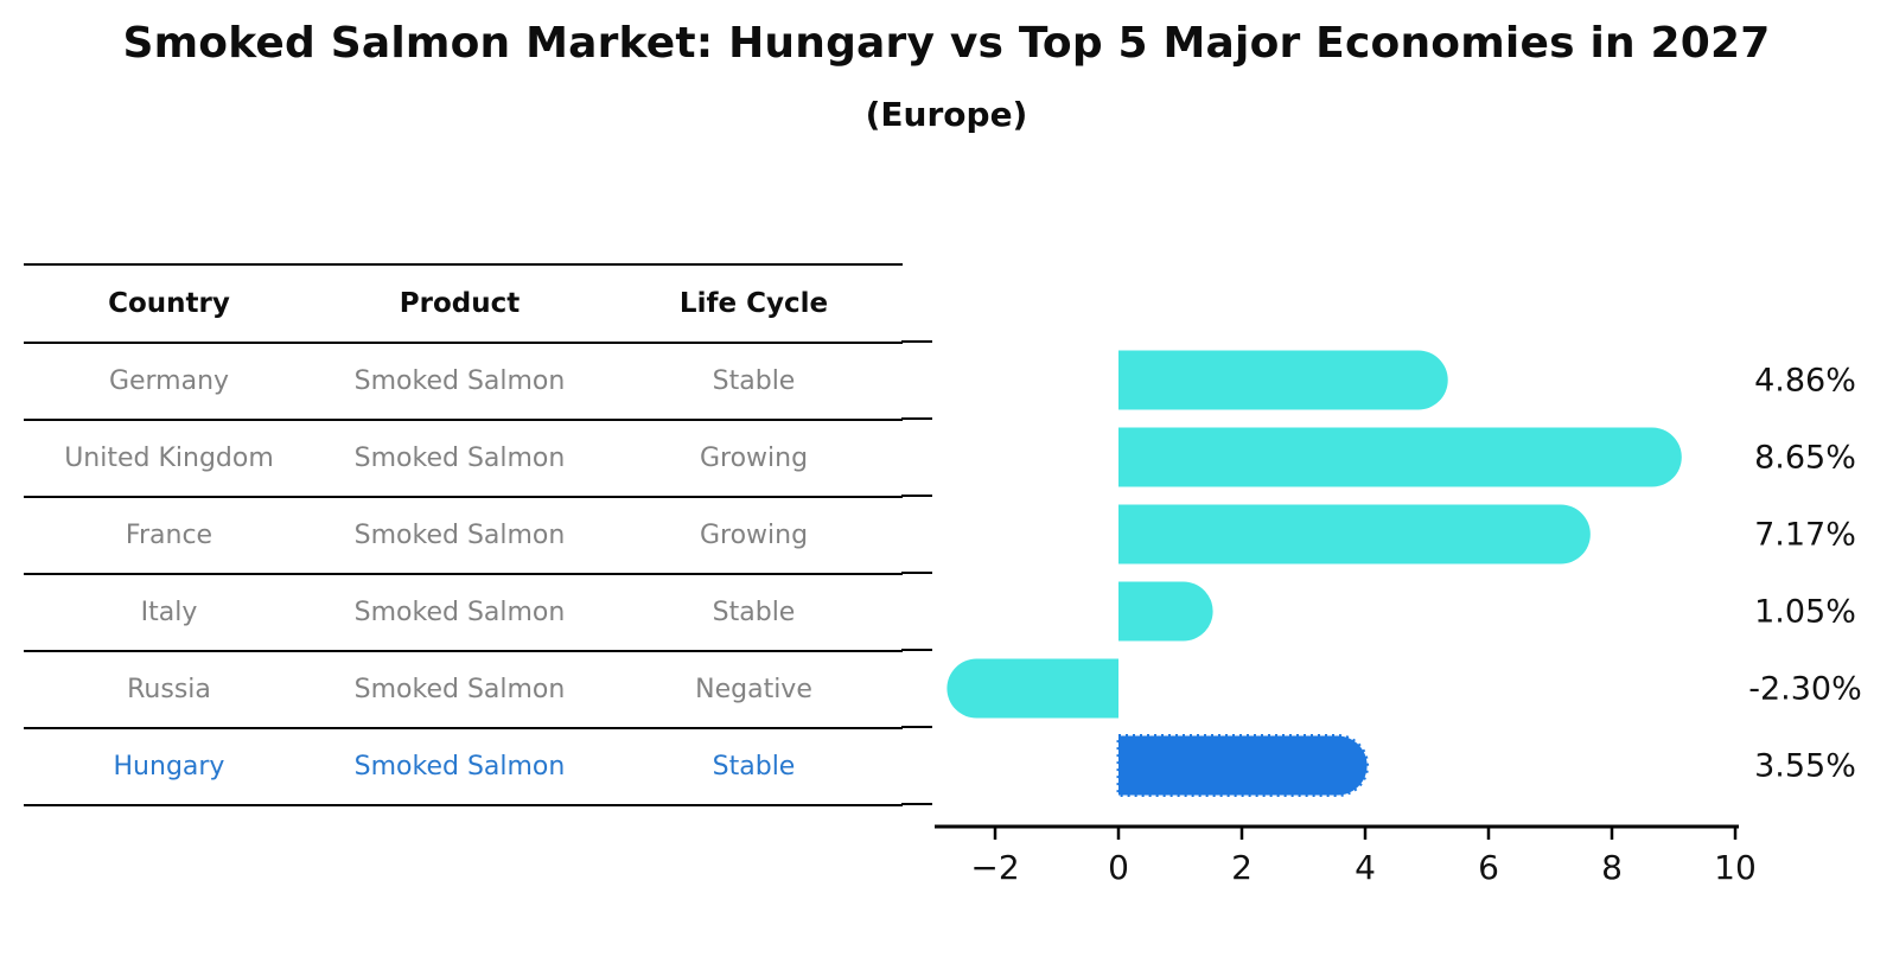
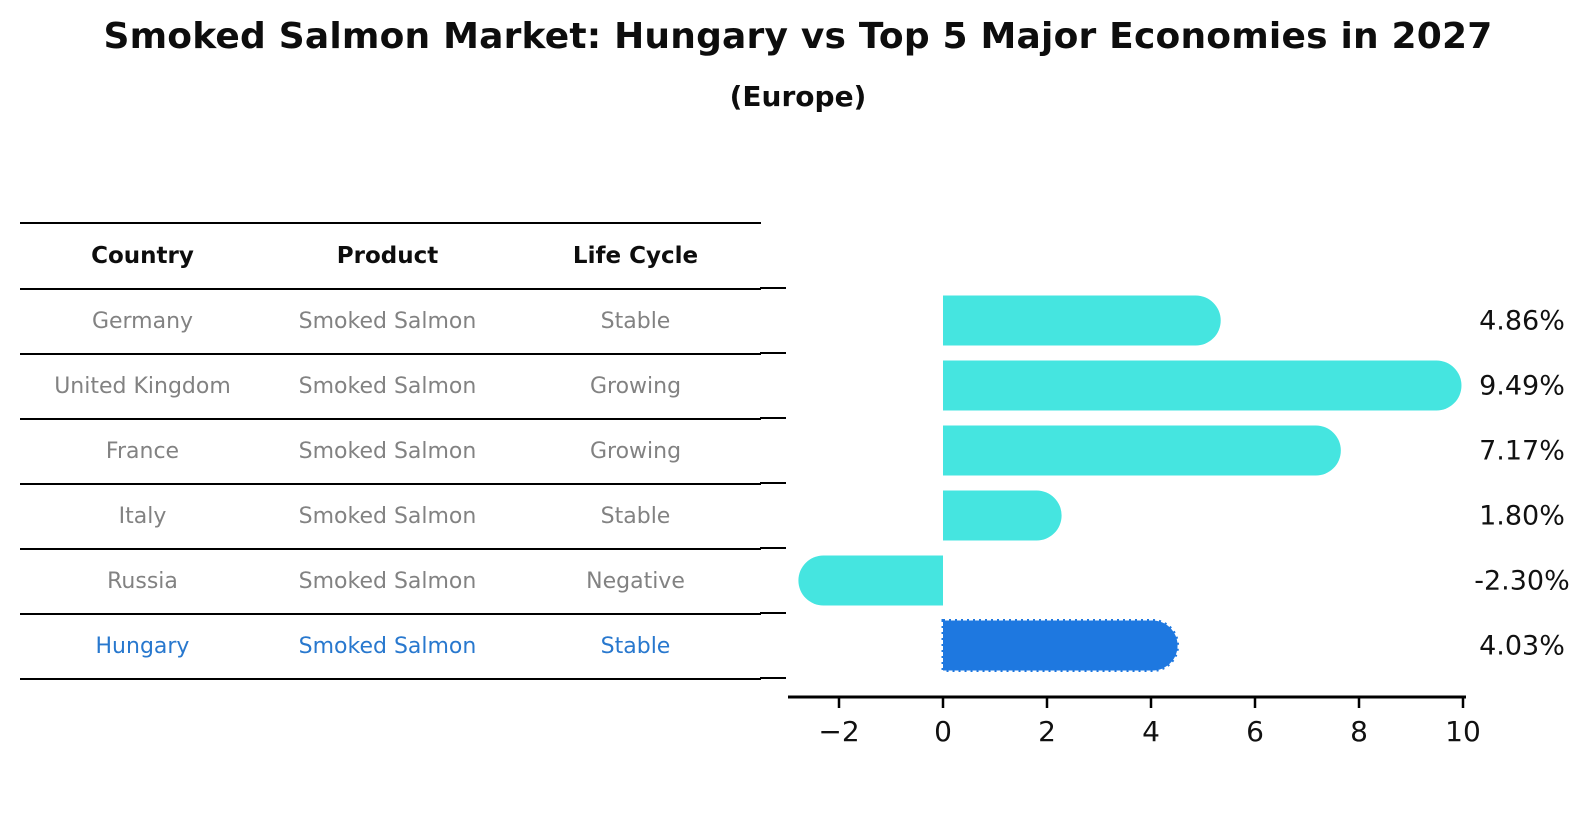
United Kingdom: 8.65% -> 9.49%
Italy: 1.05% -> 1.80%
Hungary: 3.55% -> 4.03%
